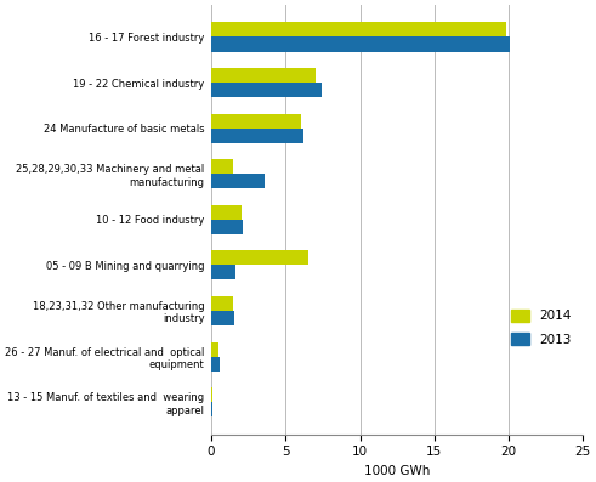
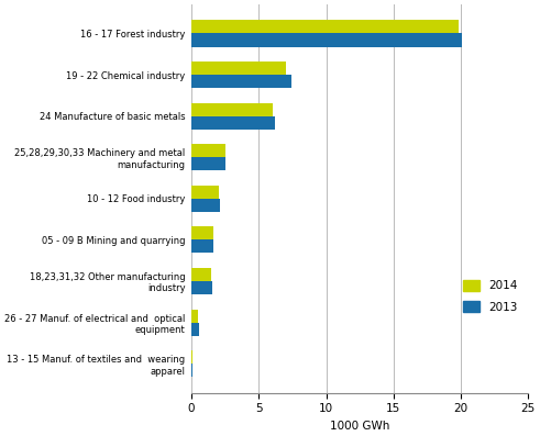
2014/25,28,29,30,33 Machinery and metal manufacturing: 1.5 -> 2.5
2013/25,28,29,30,33 Machinery and metal manufacturing: 3.6 -> 2.5
2014/05 - 09 B Mining and quarrying: 6.5 -> 1.6
